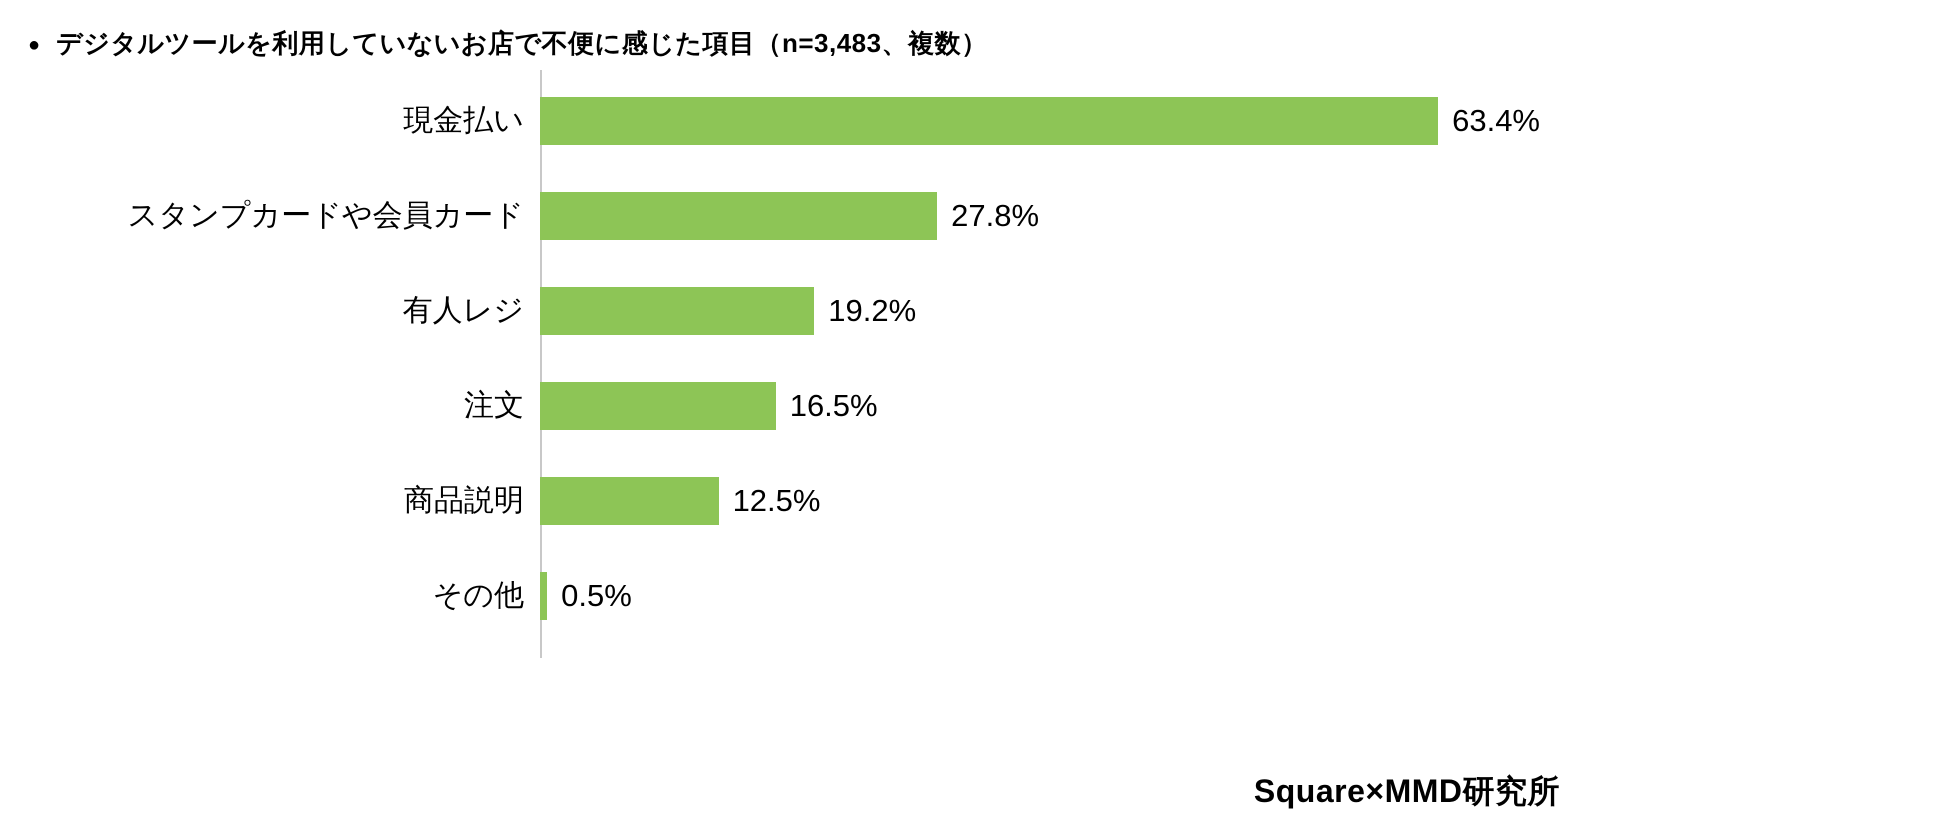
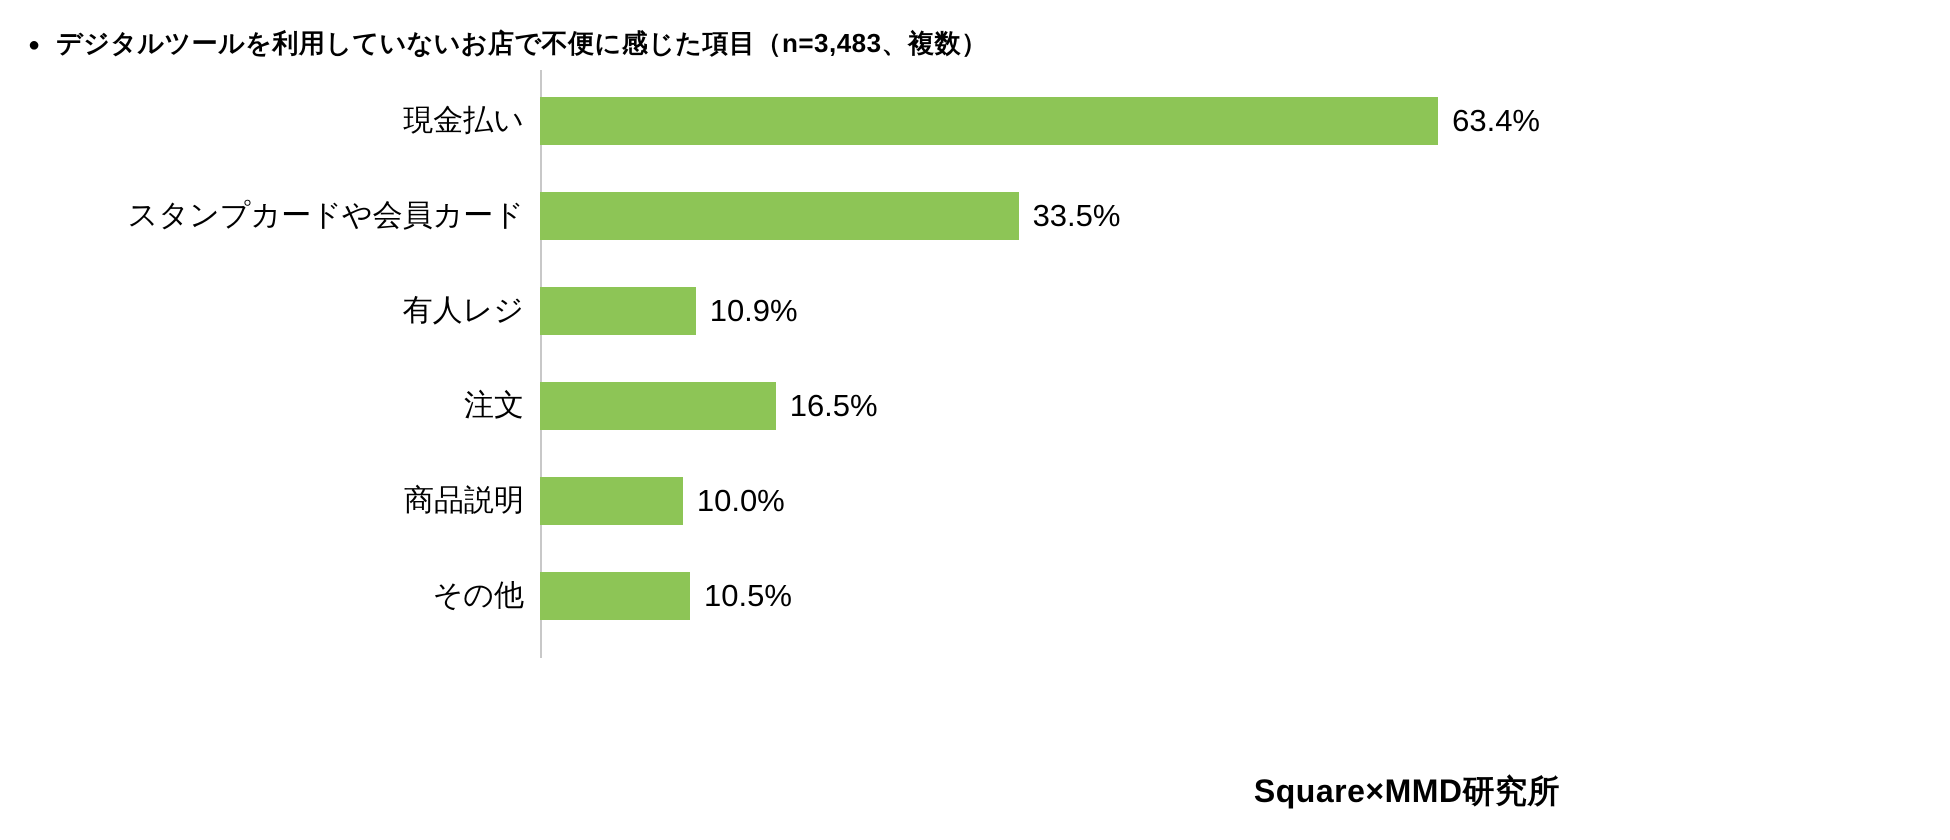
スタンプカードや会員カード: 27.8% -> 33.5%
有人レジ: 19.2% -> 10.9%
商品説明: 12.5% -> 10.0%
その他: 0.5% -> 10.5%
